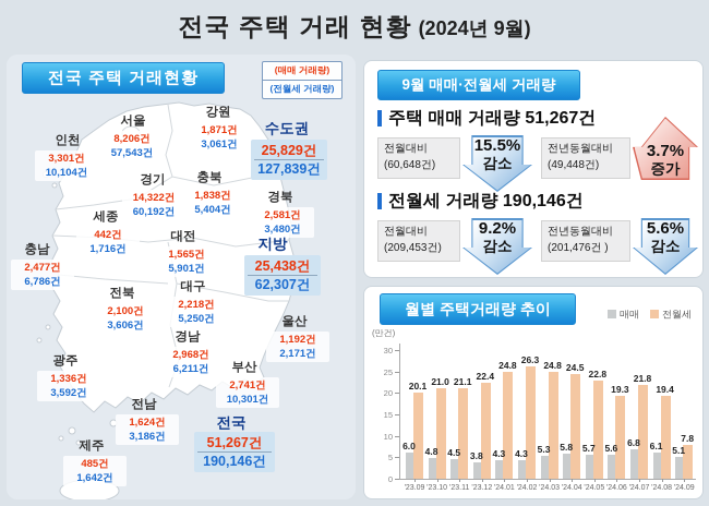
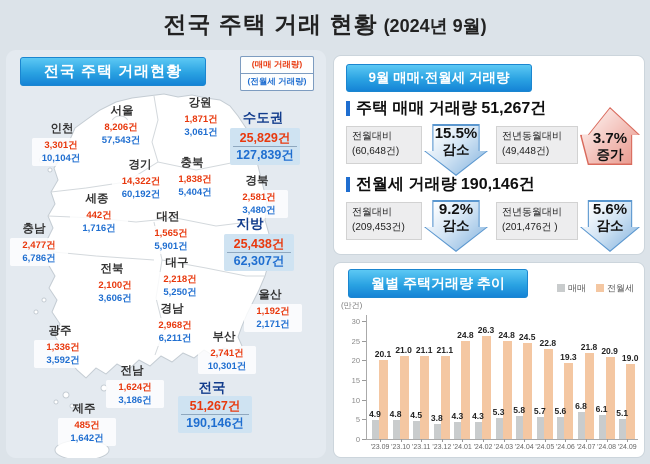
매매/'23.09: 6.0 -> 4.9
전월세/'23.12: 22.4 -> 21.1
전월세/'24.08: 19.4 -> 20.9
전월세/'24.09: 7.8 -> 19.0
